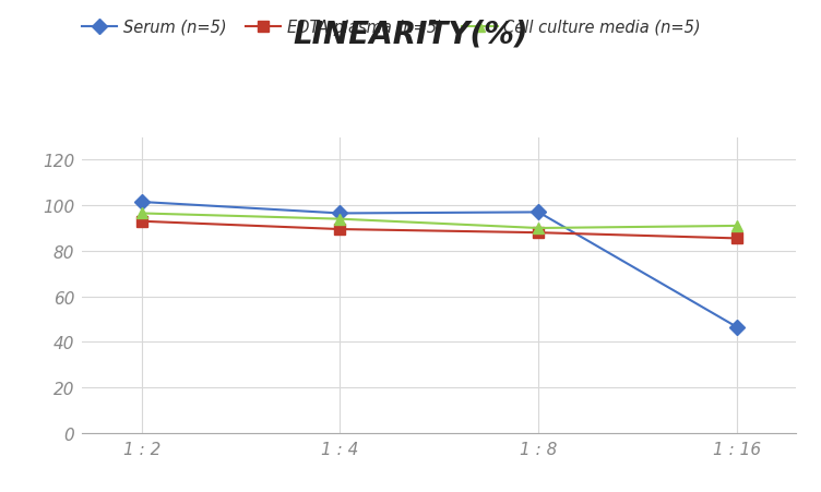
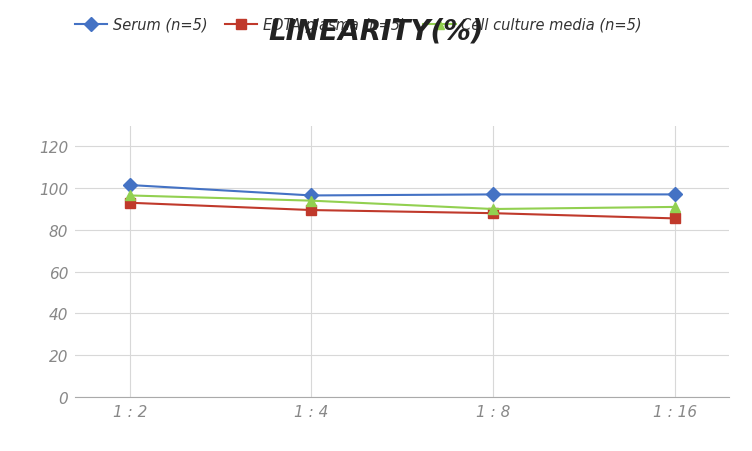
Serum (n=5)/1 : 16: 46.5 -> 97.0
